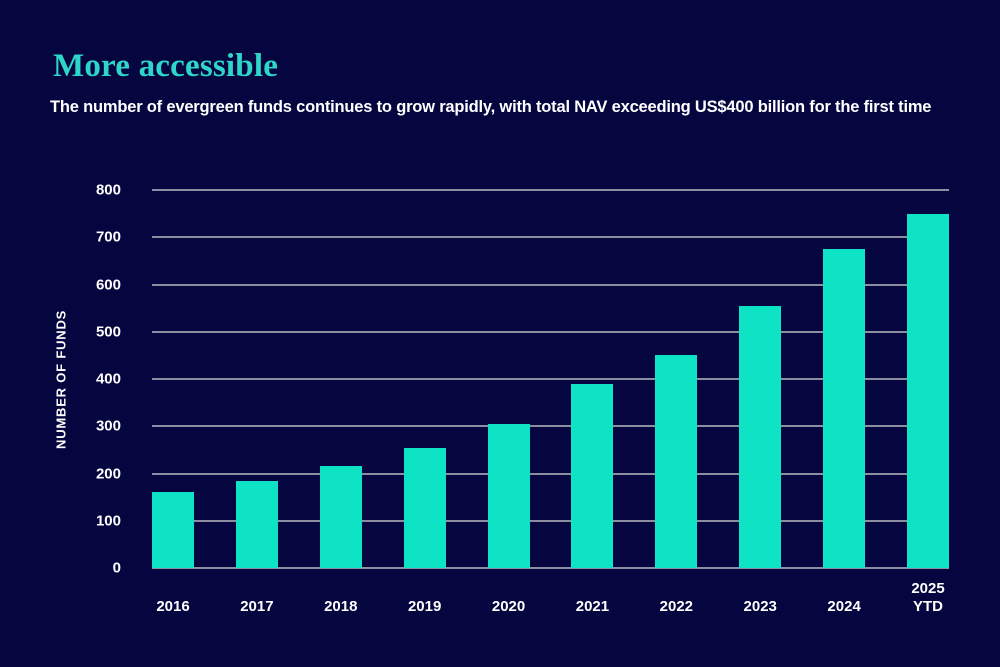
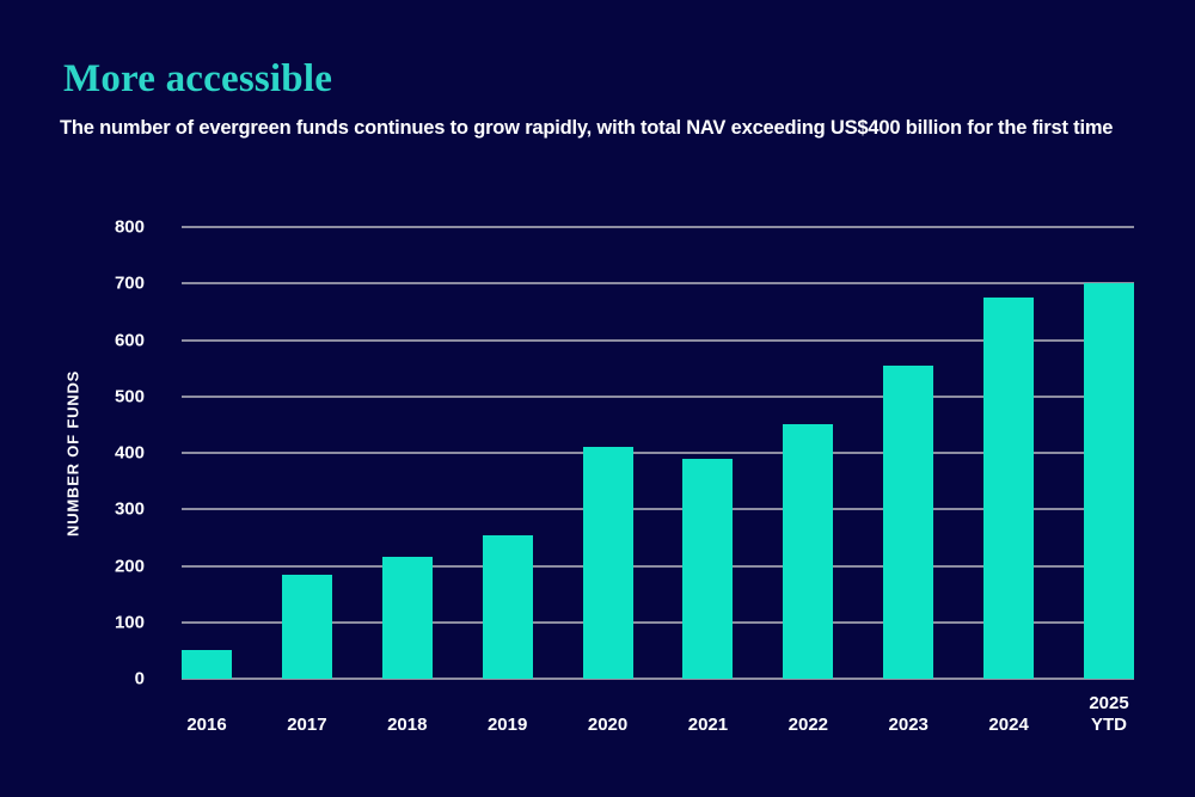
2016: 160 -> 50
2020: 300 -> 410
2025 YTD: 750 -> 700
